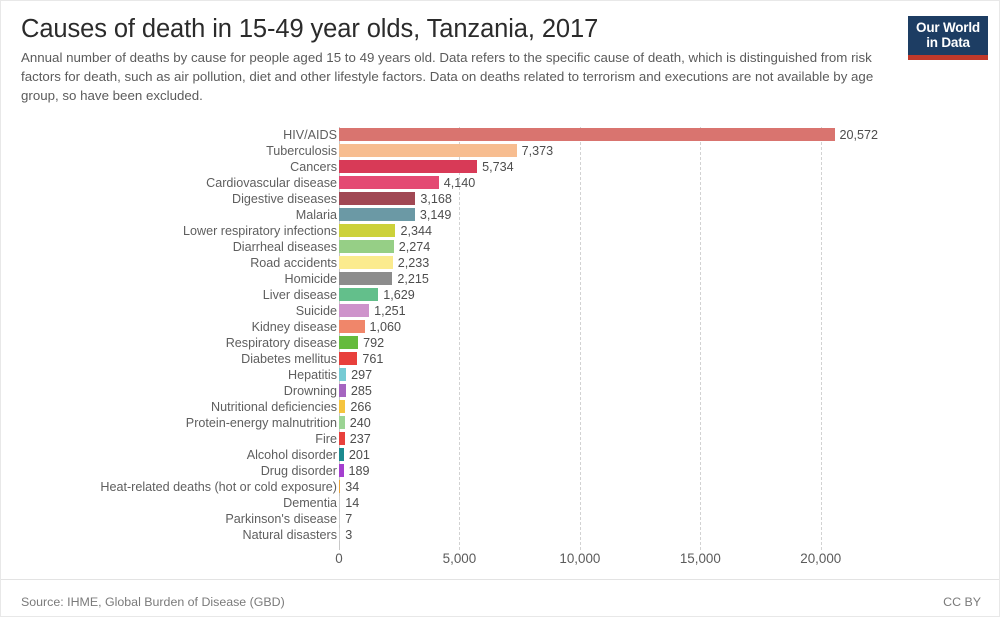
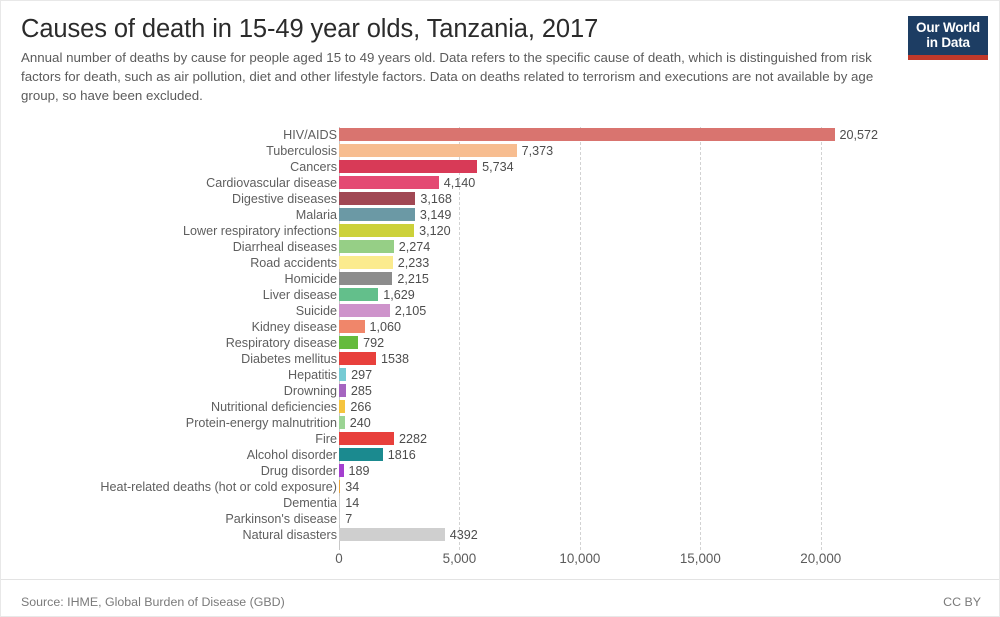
Lower respiratory infections: 2,344 -> 3,120
Suicide: 1,251 -> 2,105
Diabetes mellitus: 761 -> 1538
Fire: 237 -> 2282
Alcohol disorder: 201 -> 1816
Natural disasters: 3 -> 4392
